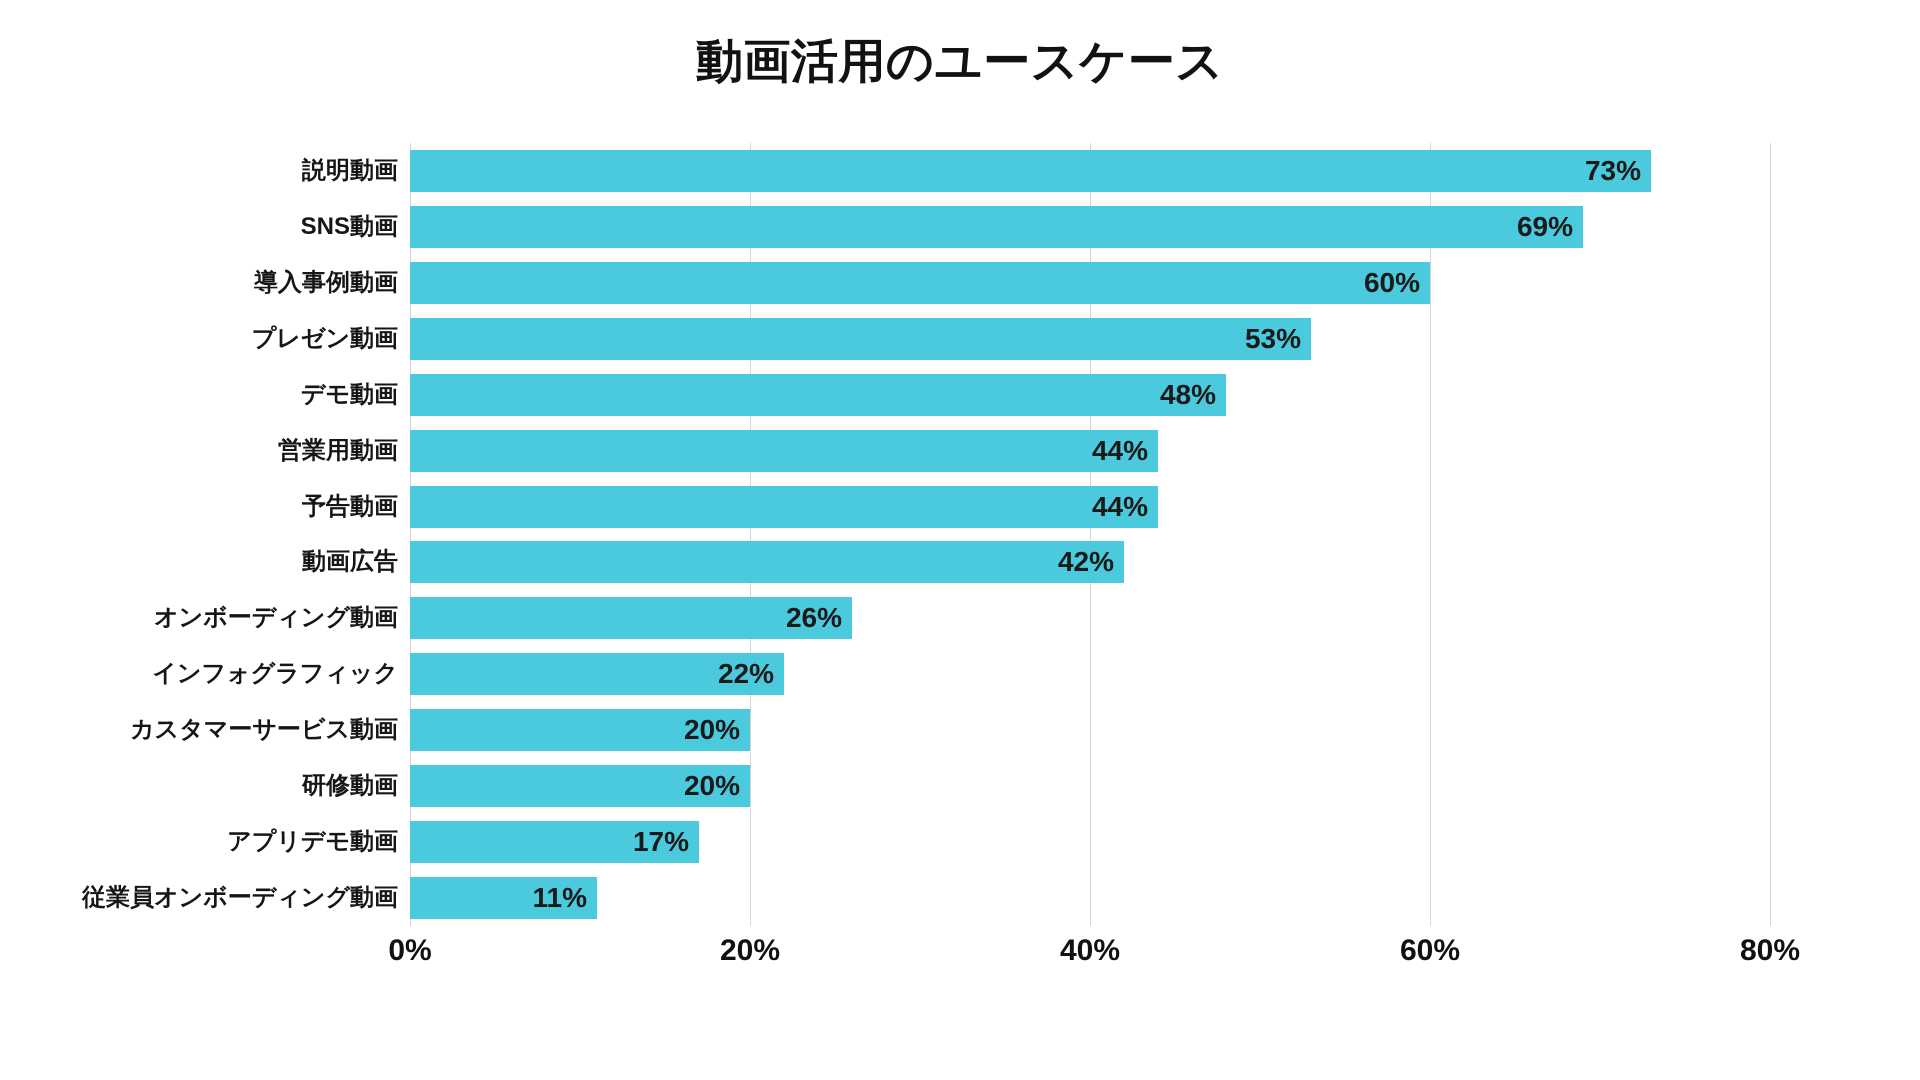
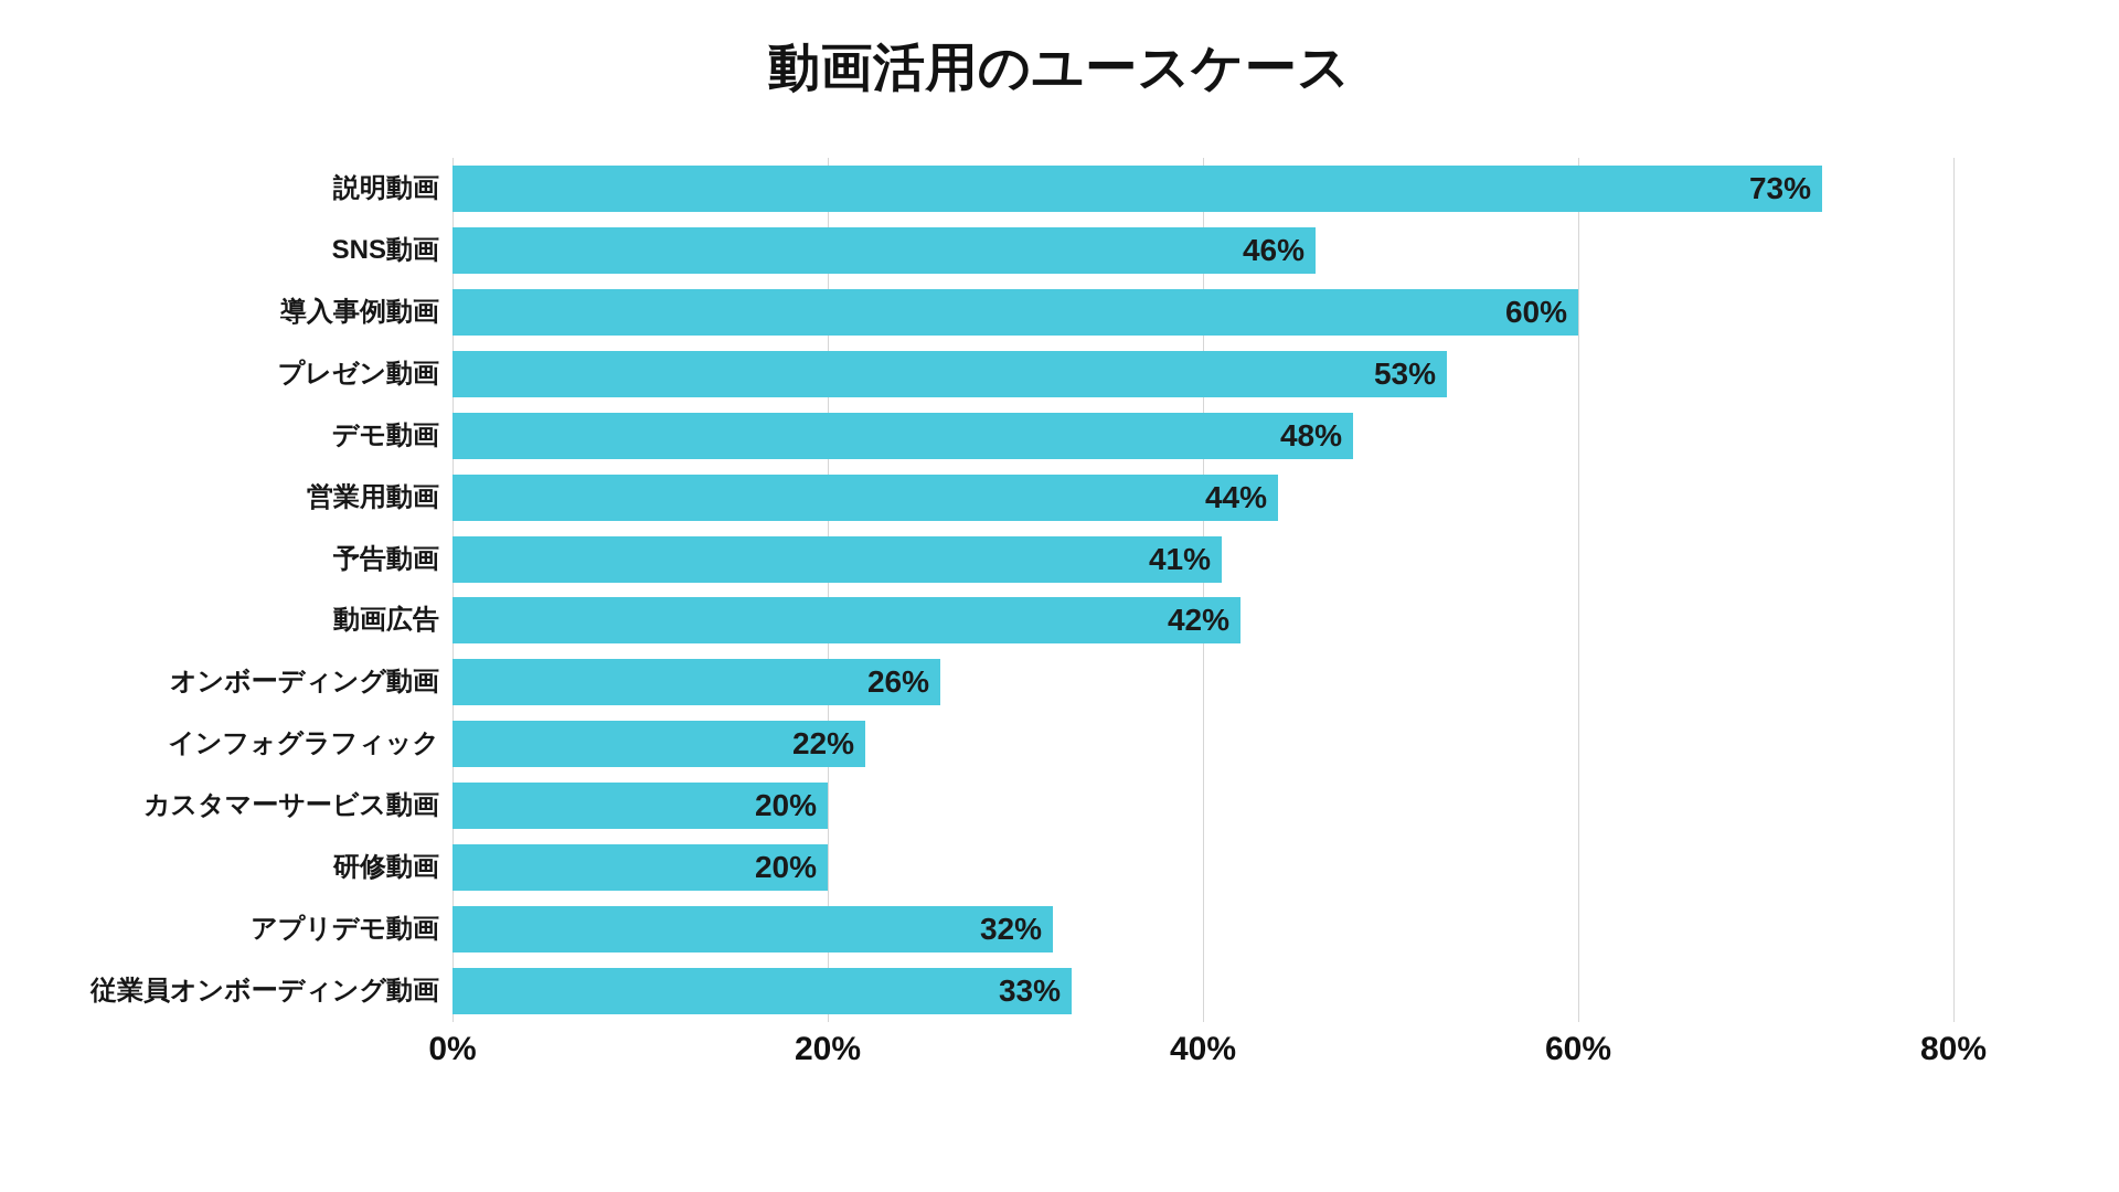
SNS動画: 69% -> 46%
予告動画: 44% -> 41%
アプリデモ動画: 17% -> 32%
従業員オンボーディング動画: 11% -> 33%
